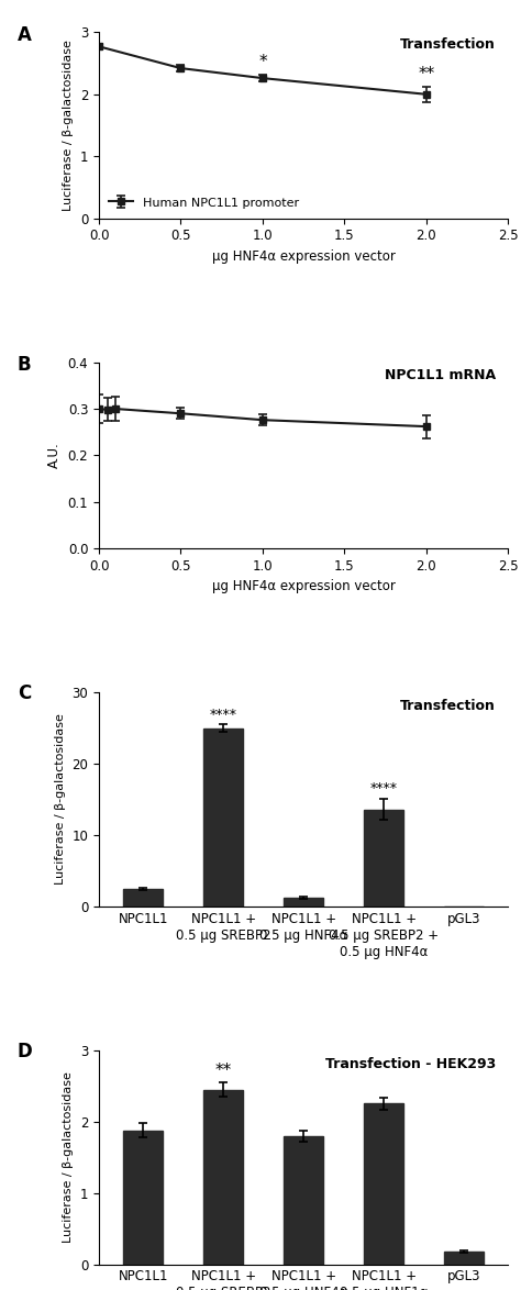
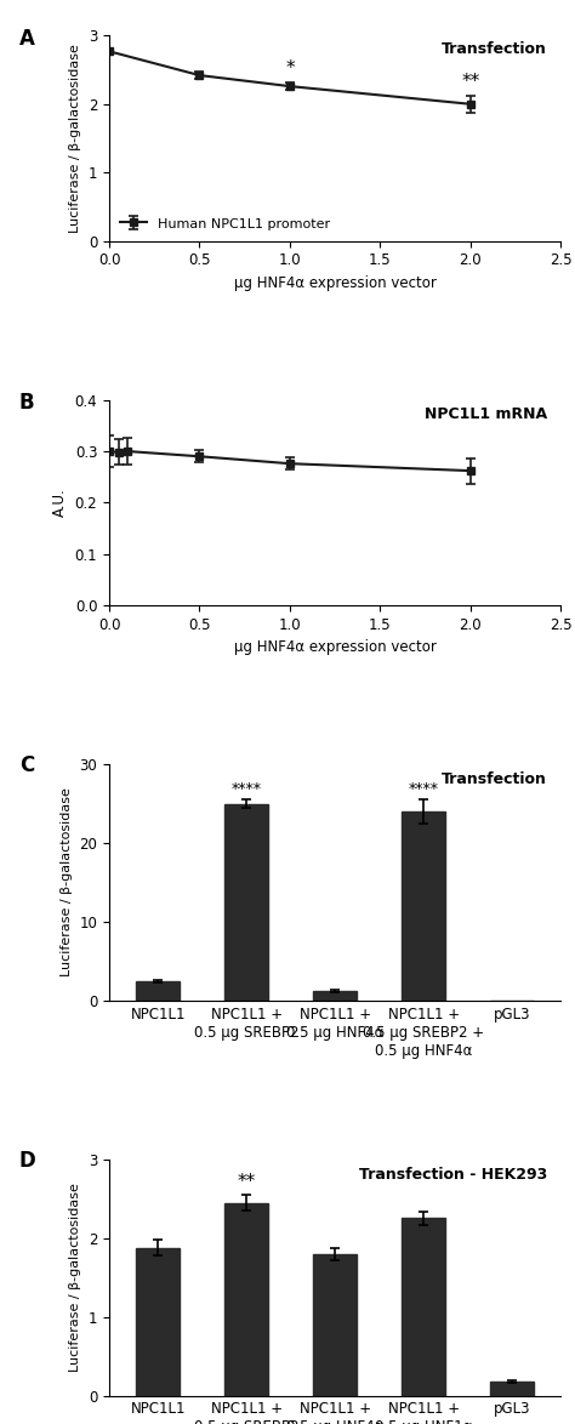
NPC1L1 + 0.5 μg SREBP2 + 0.5 μg HNF4α: 13.6 -> 24.0
